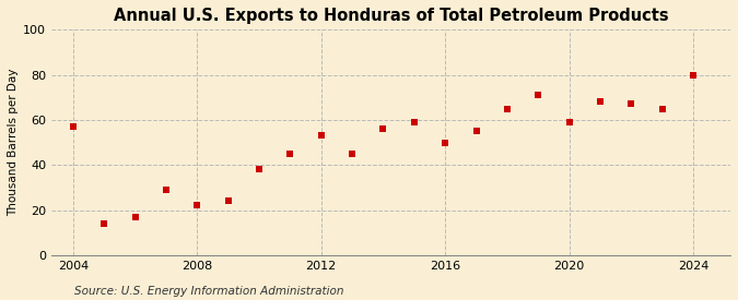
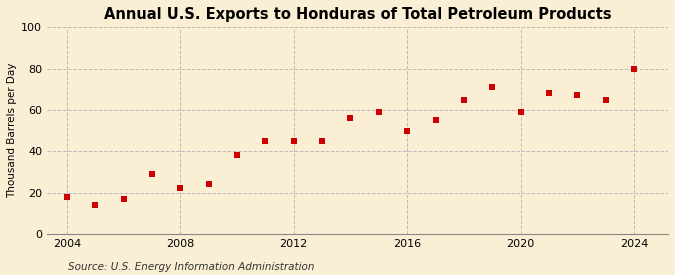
2004: 57 -> 18
2012: 53 -> 45
